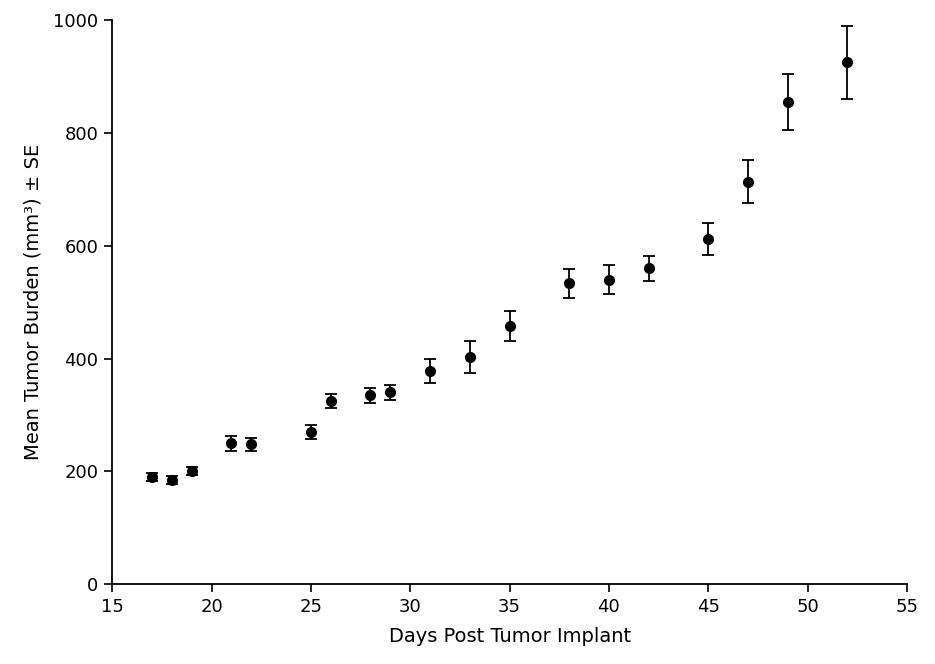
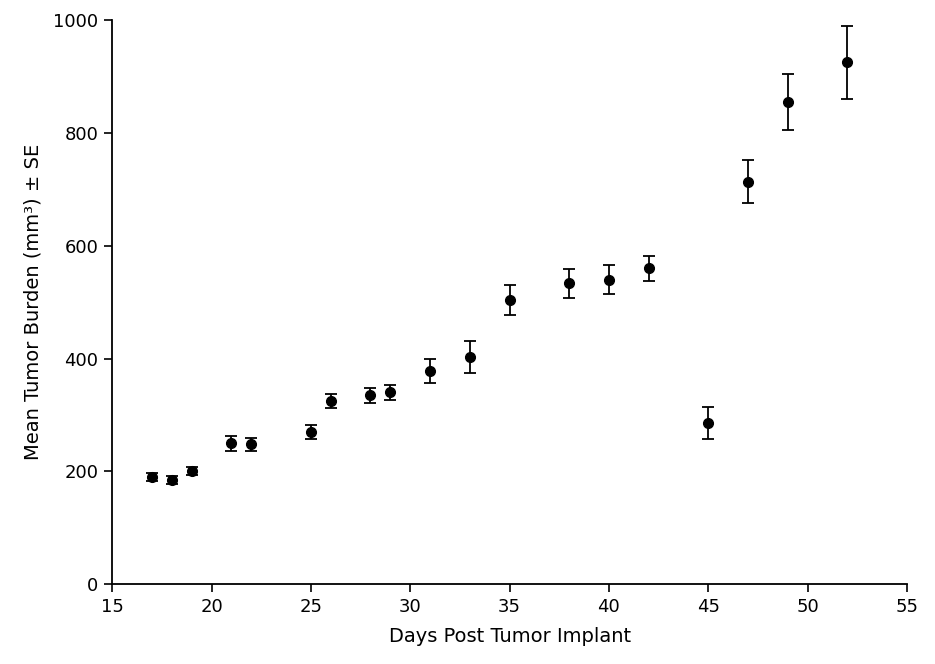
35: 458 -> 504
45: 612 -> 286
